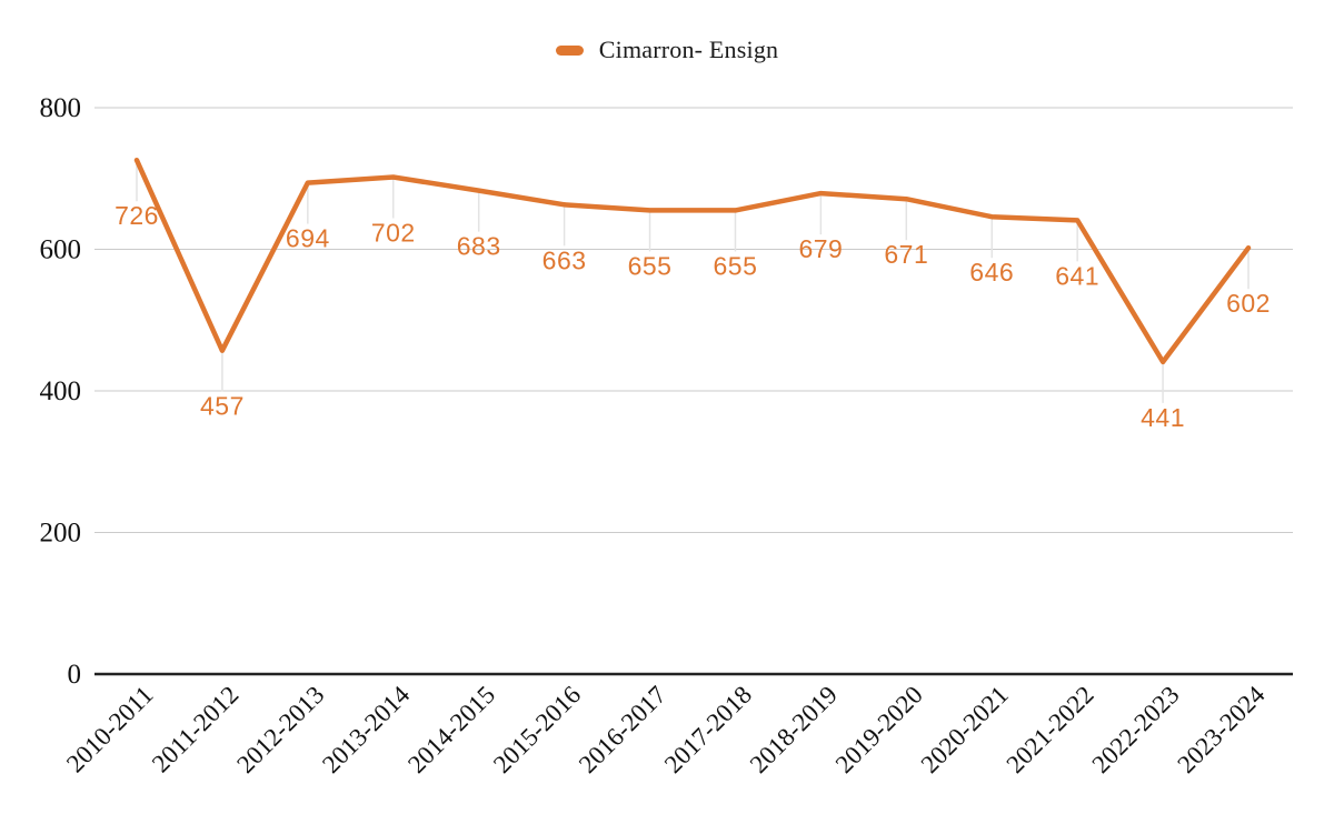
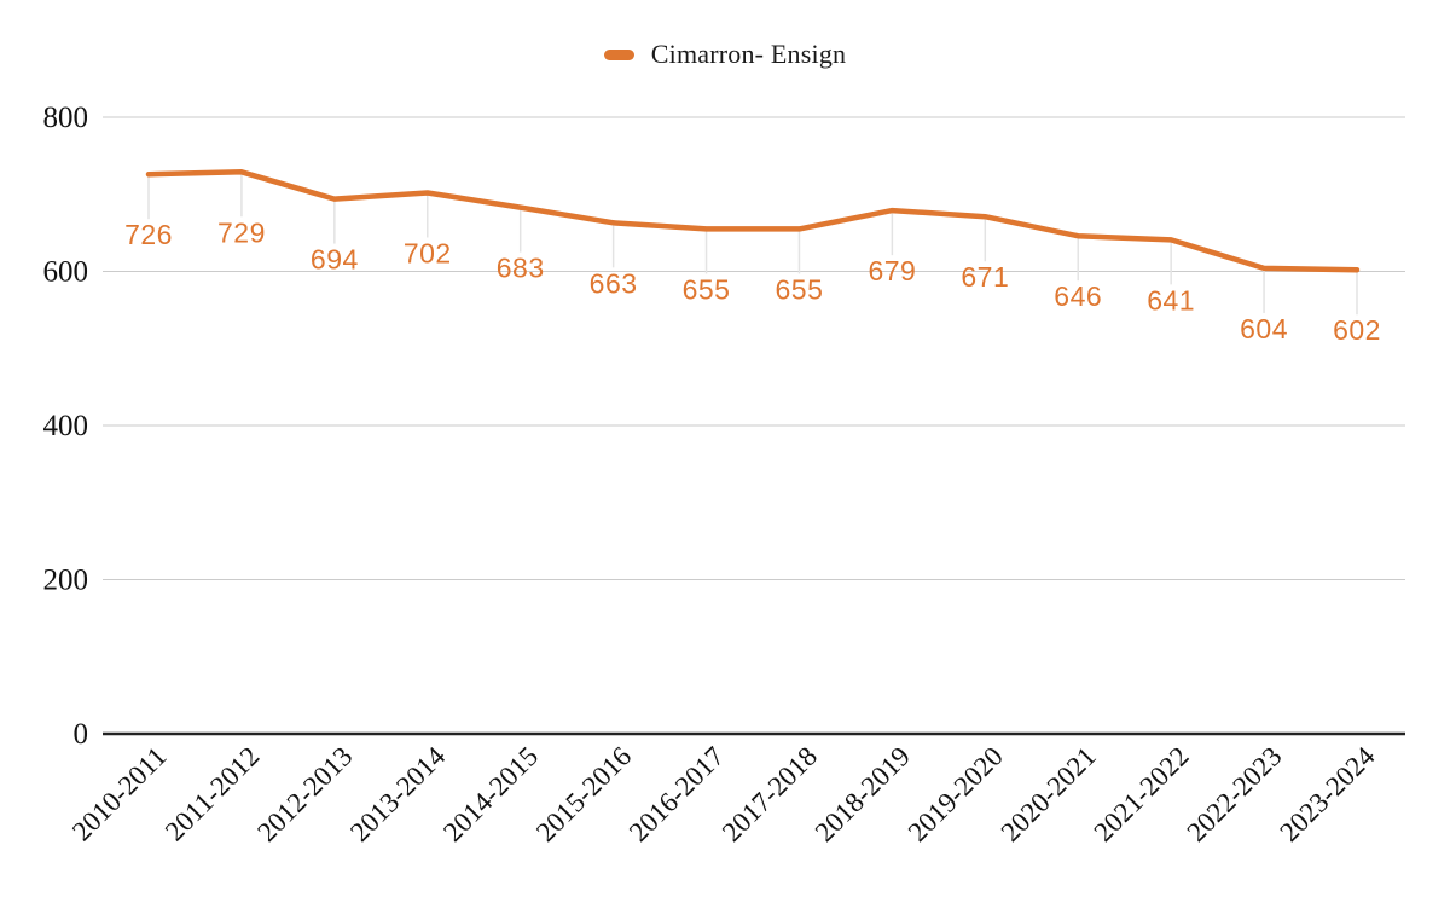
2011-2012: 457 -> 729
2022-2023: 441 -> 604
